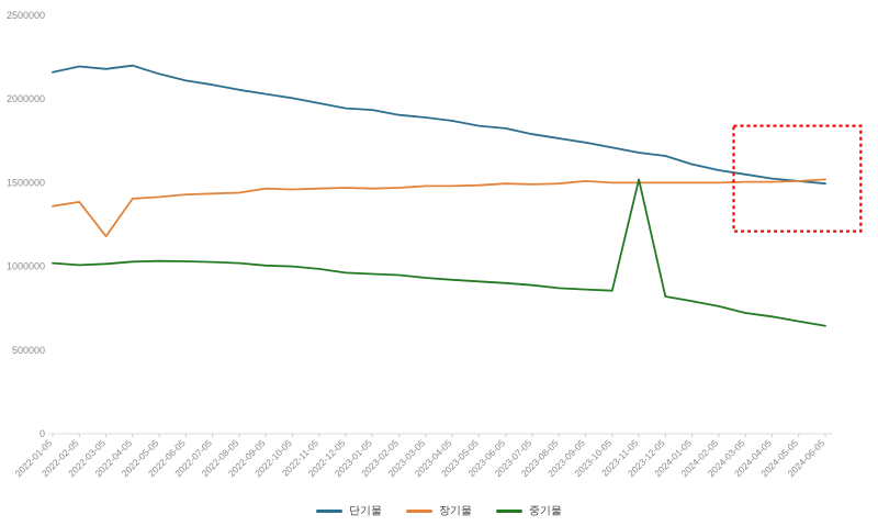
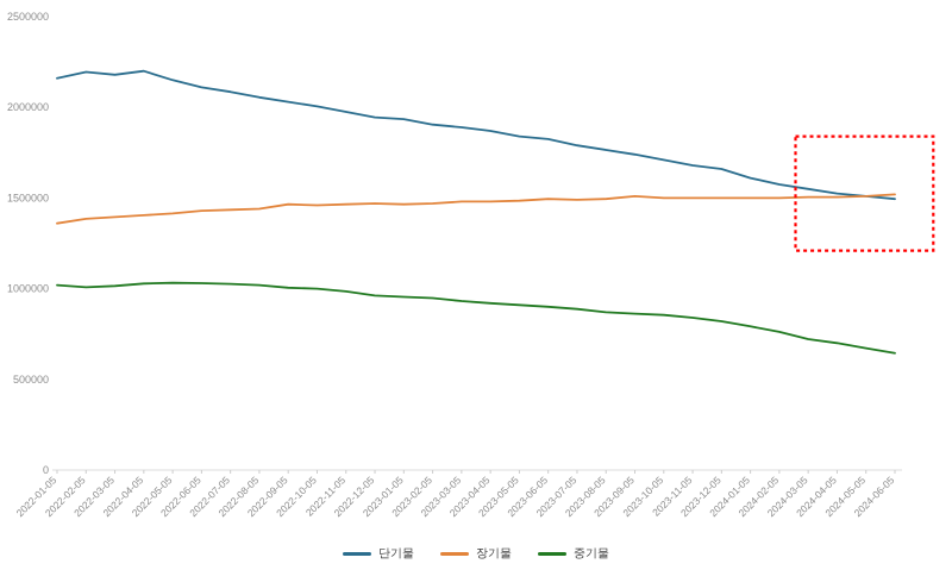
장기물/2022-03-05: 1180000 -> 1400000
중기물/2023-11-05: 1520000 -> 840000
